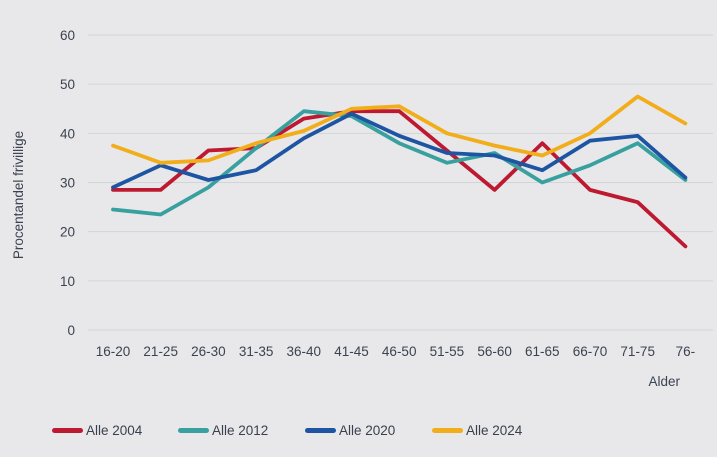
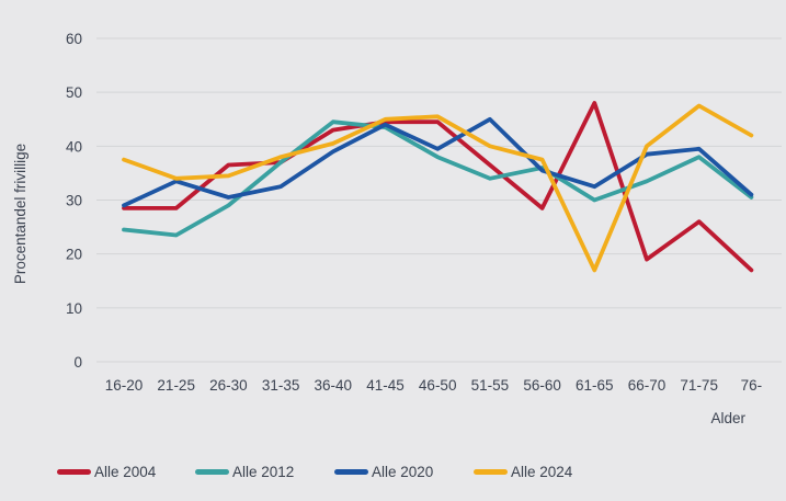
Alle 2020/51-55: 36 -> 45
Alle 2004/61-65: 38 -> 48
Alle 2024/61-65: 36 -> 17
Alle 2004/66-70: 28 -> 19
